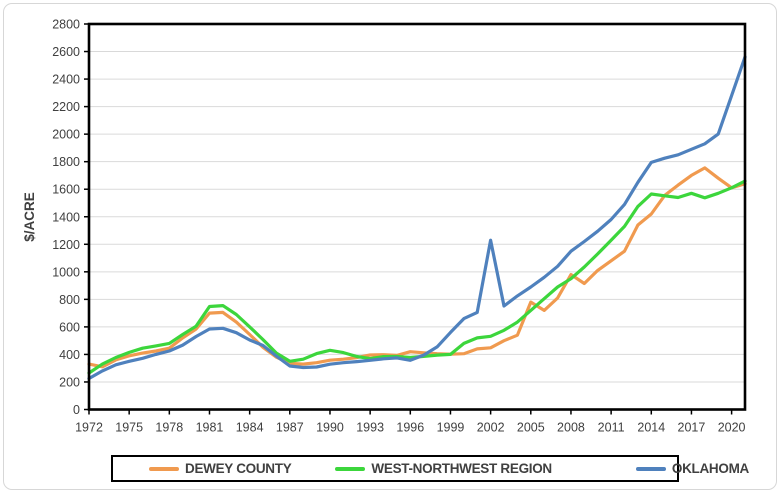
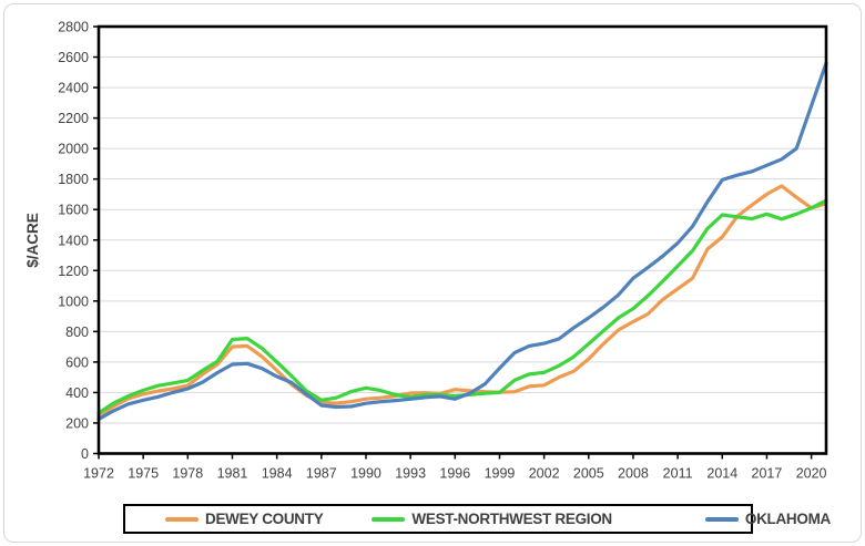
DEWEY COUNTY/1972: 330 -> 240
OKLAHOMA/2002: 1230 -> 720
DEWEY COUNTY/2005: 780 -> 620
DEWEY COUNTY/2008: 980 -> 860
